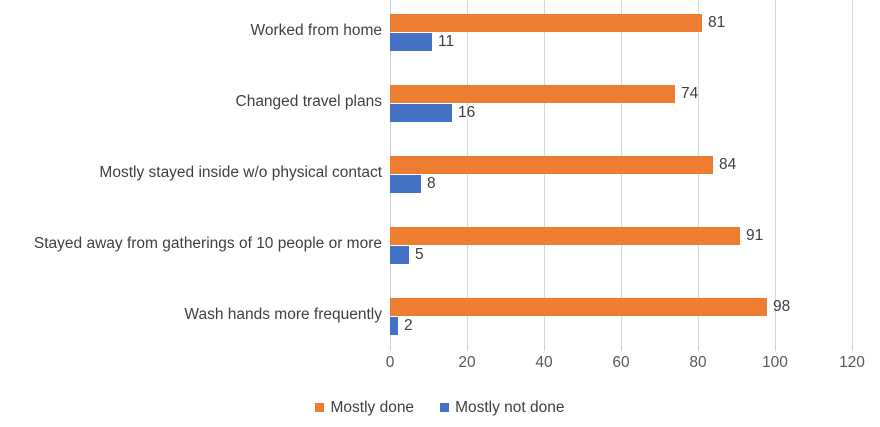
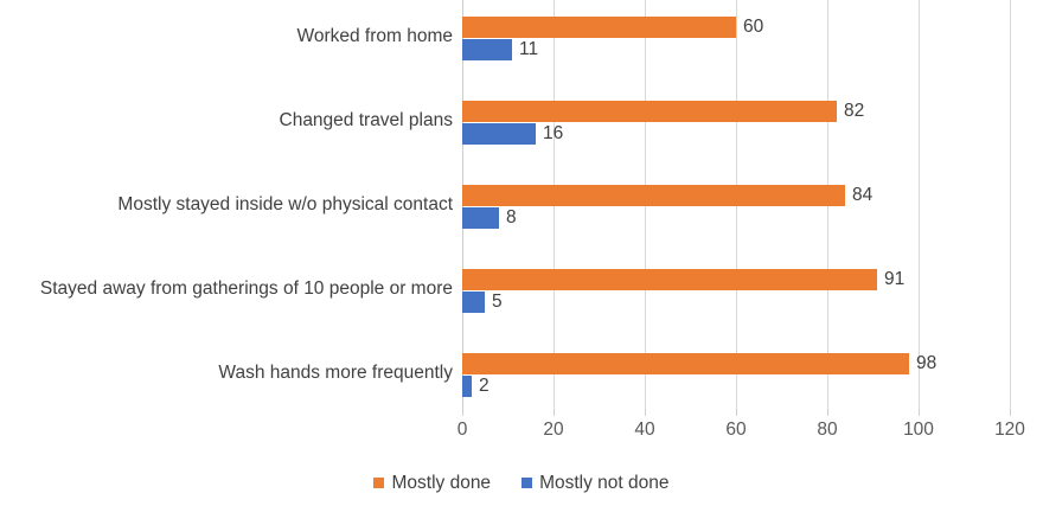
Mostly done/Worked from home: 81 -> 60
Mostly done/Changed travel plans: 74 -> 82
